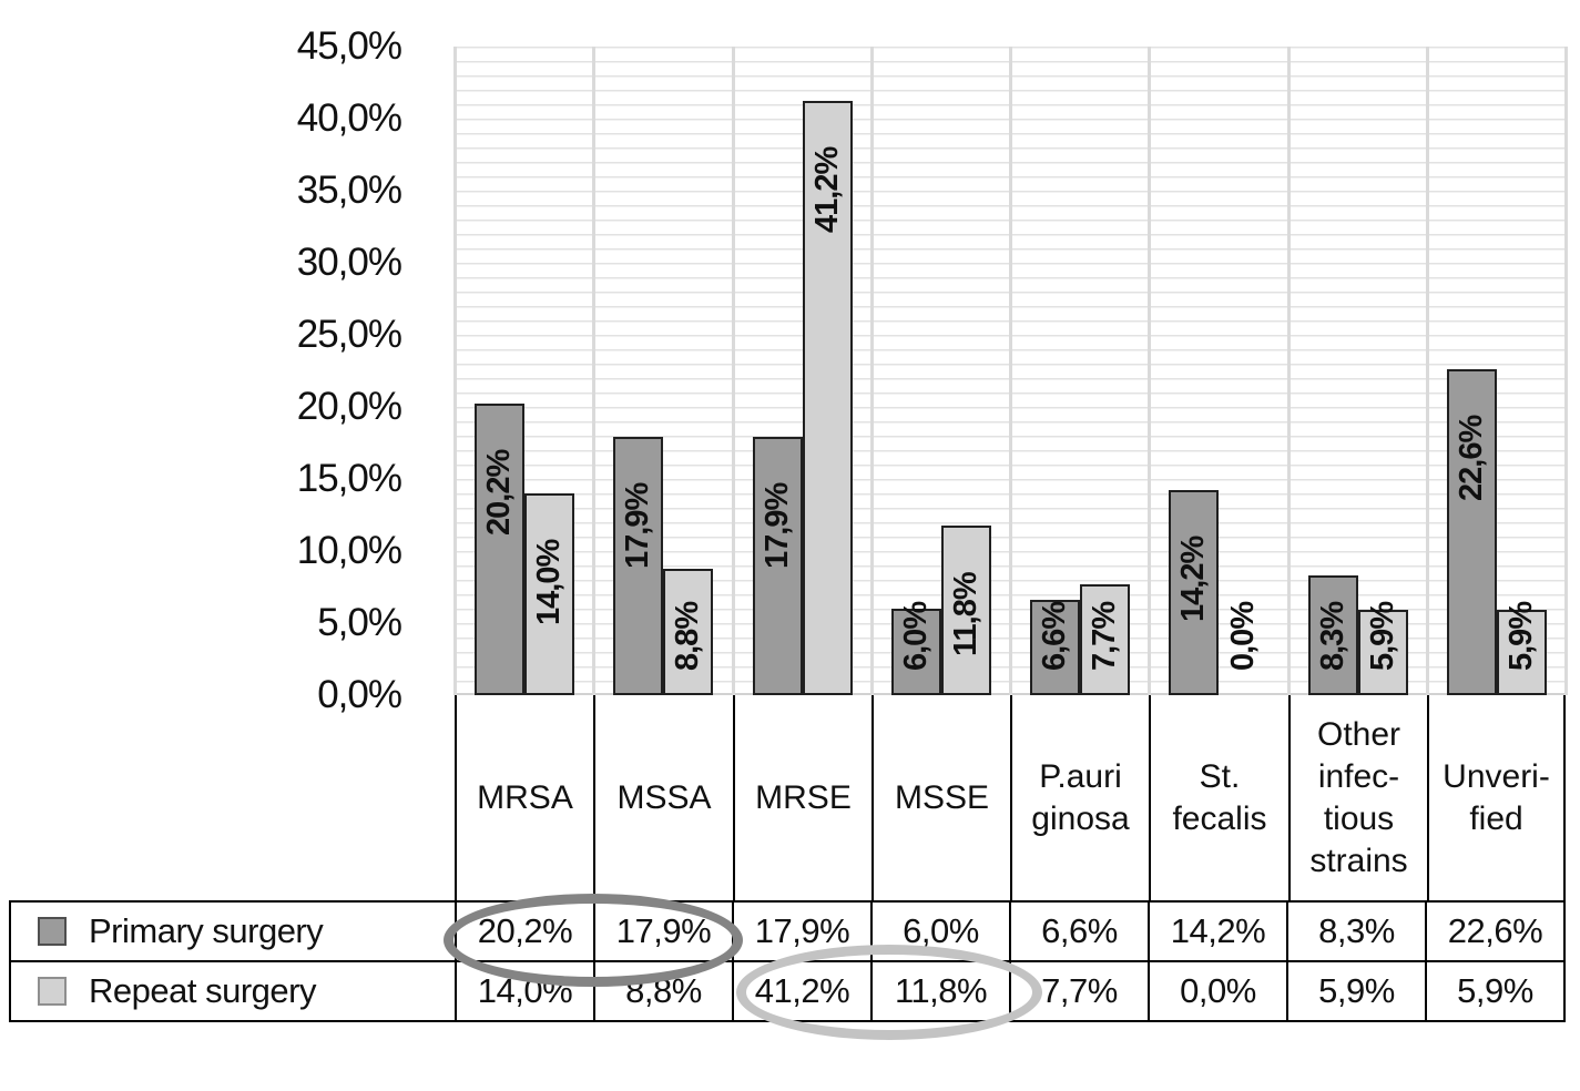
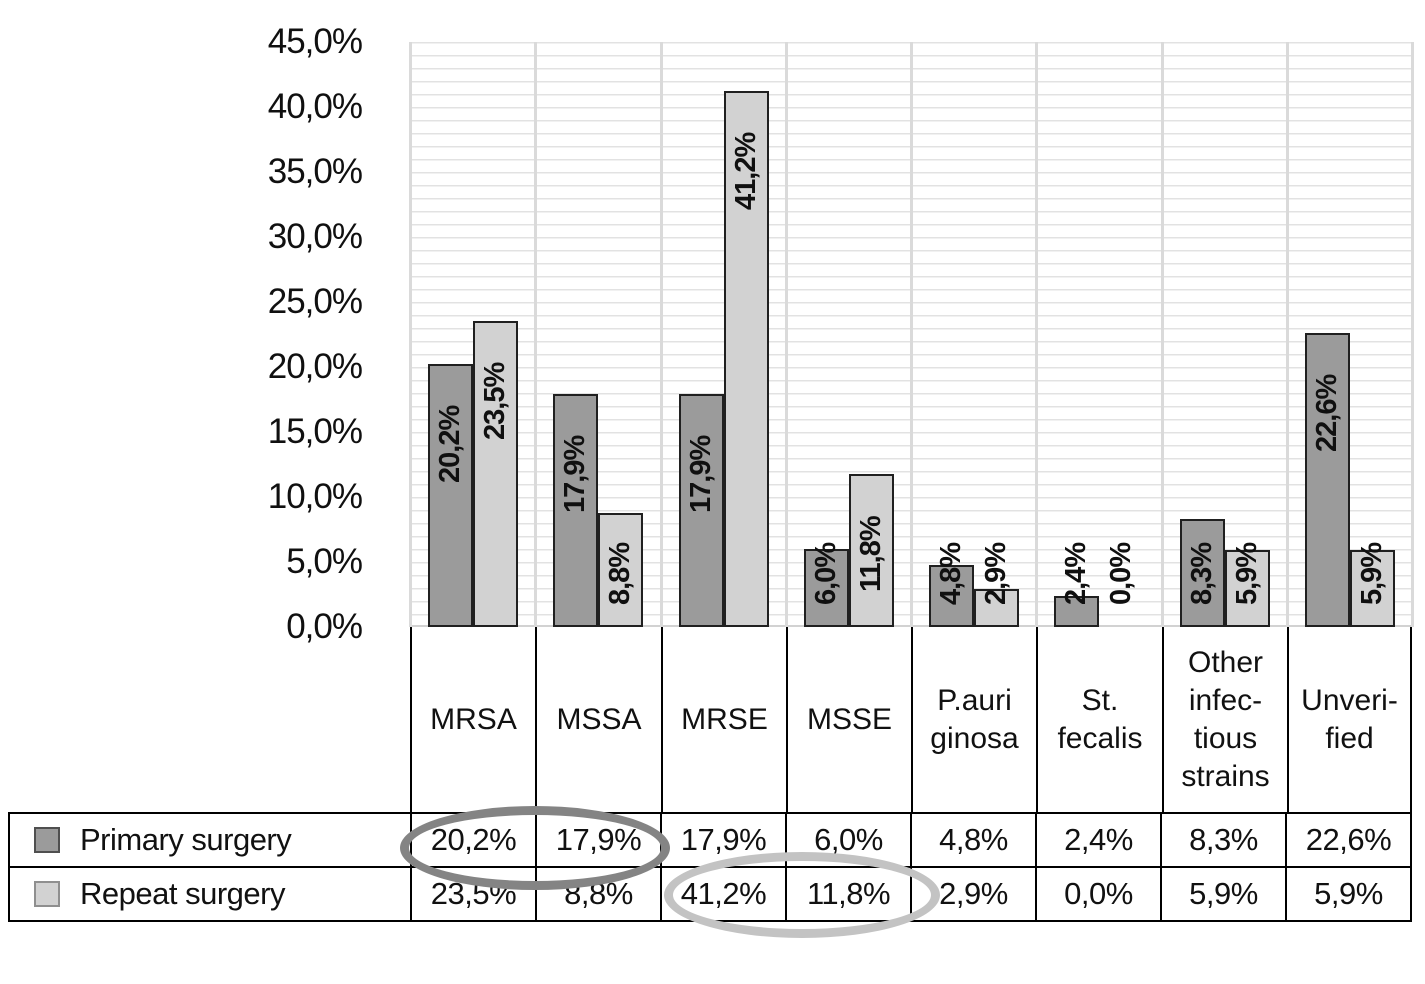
Repeat surgery/MRSA: 14,0% -> 23,5%
Primary surgery/P.auriginosa: 6,6% -> 4,8%
Repeat surgery/P.auriginosa: 7,7% -> 2,9%
Primary surgery/St. fecalis: 14,2% -> 2,4%
